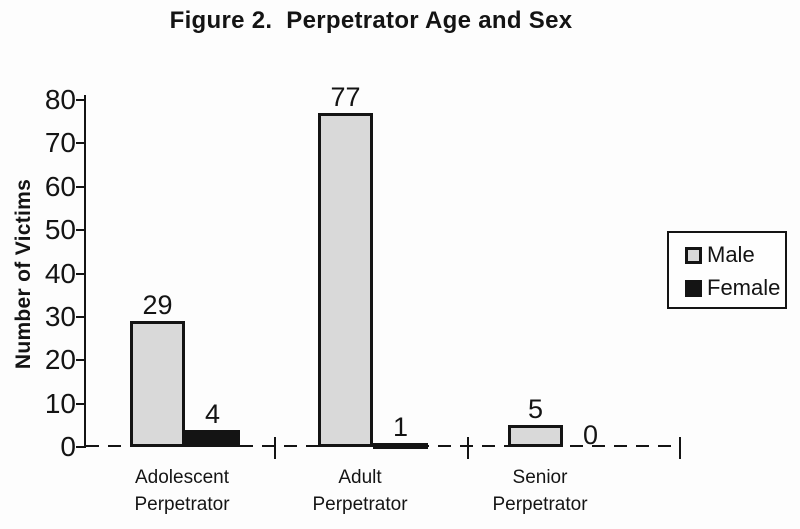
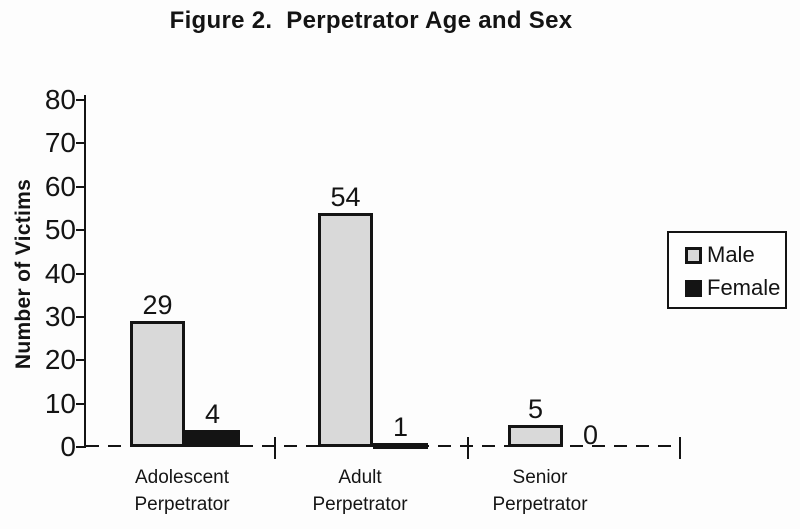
Male/Adult Perpetrator: 77 -> 54
